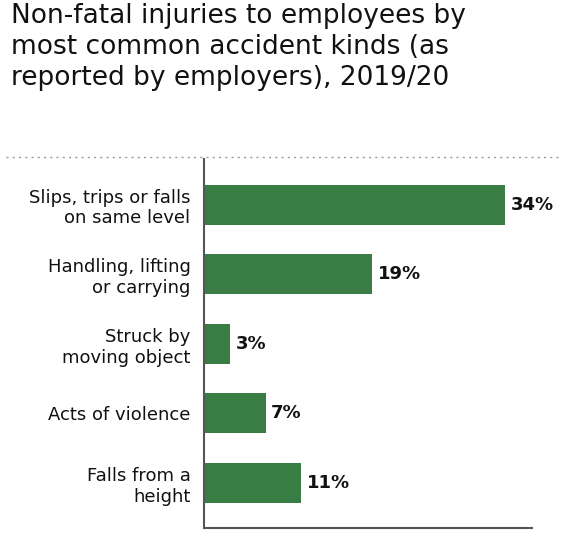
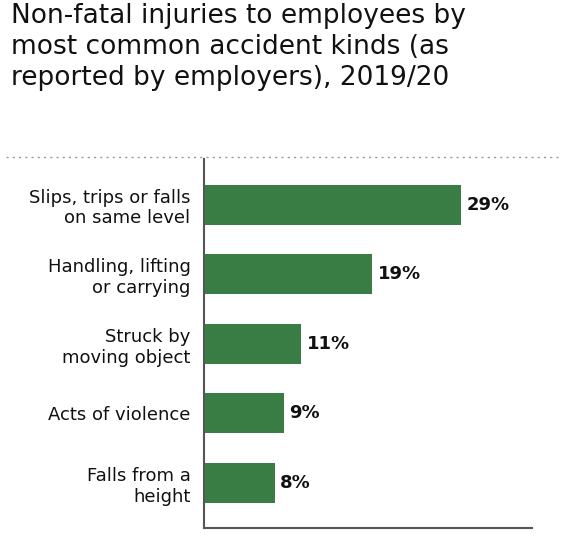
Slips, trips or falls on same level: 34% -> 29%
Struck by moving object: 3% -> 11%
Acts of violence: 7% -> 9%
Falls from a height: 11% -> 8%
